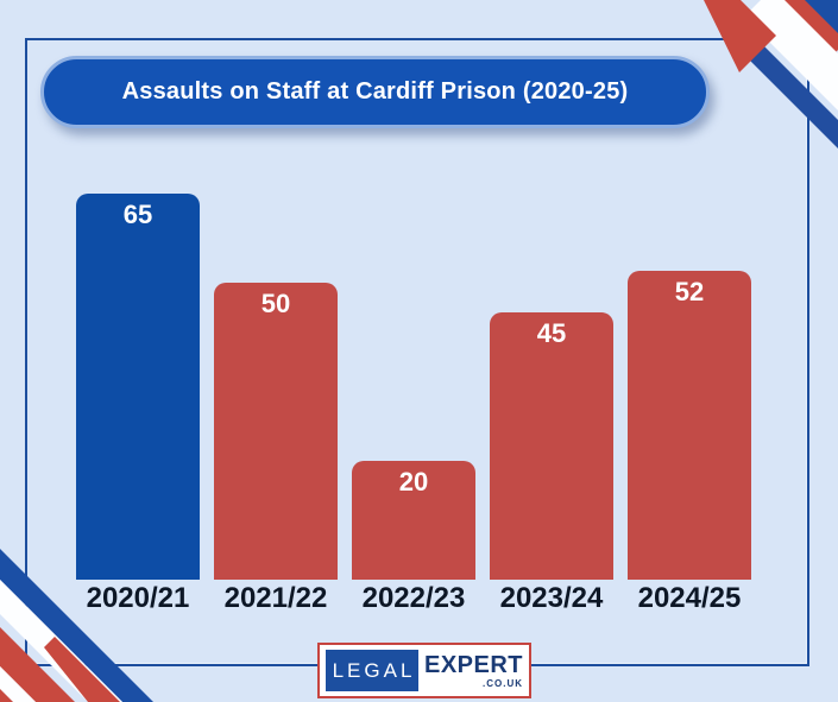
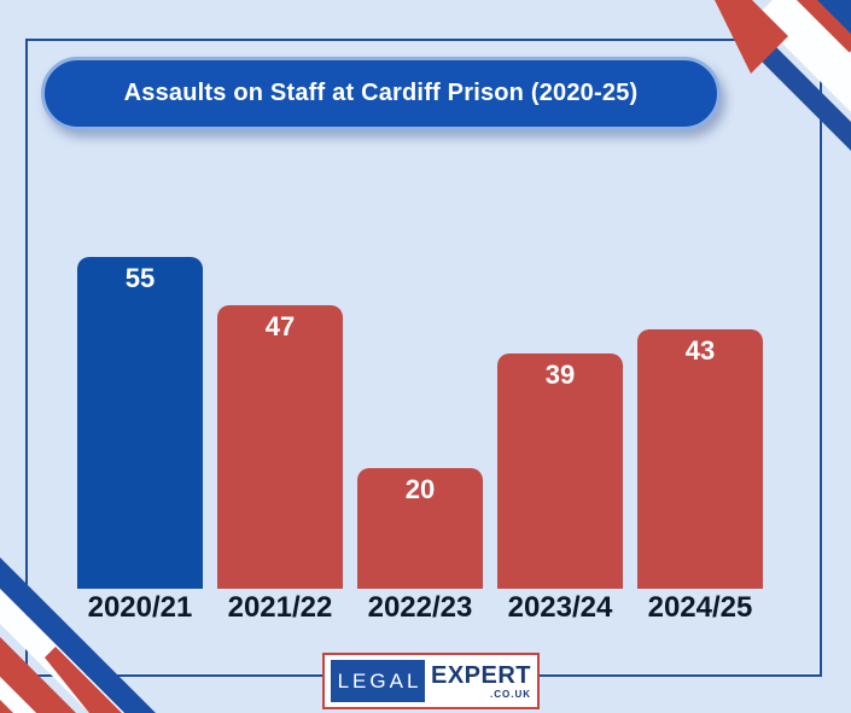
2020/21: 65 -> 55
2021/22: 50 -> 47
2023/24: 45 -> 39
2024/25: 52 -> 43
